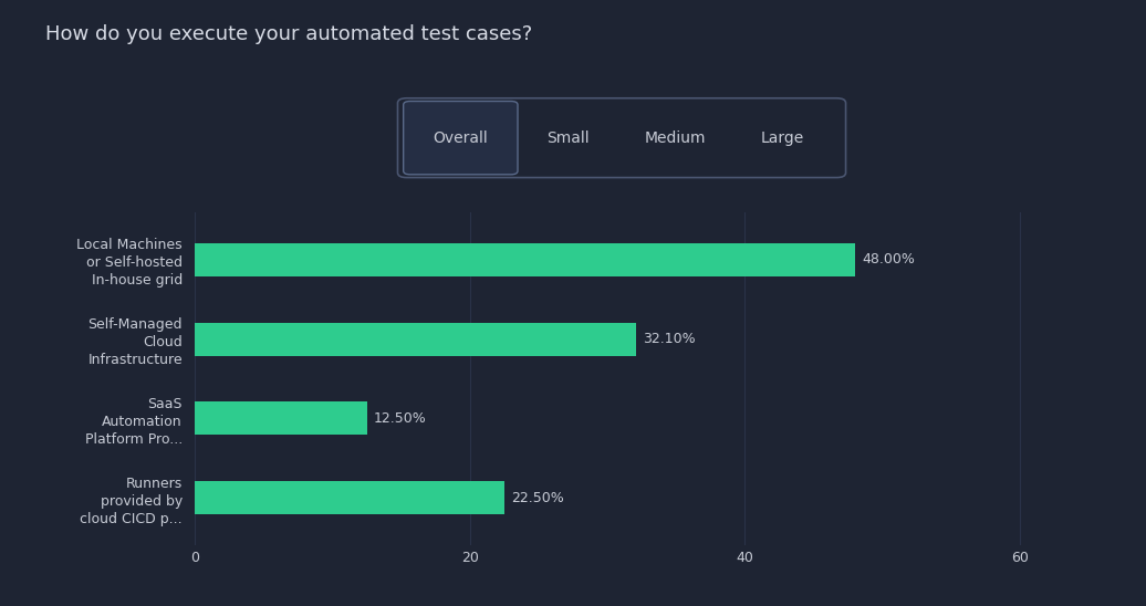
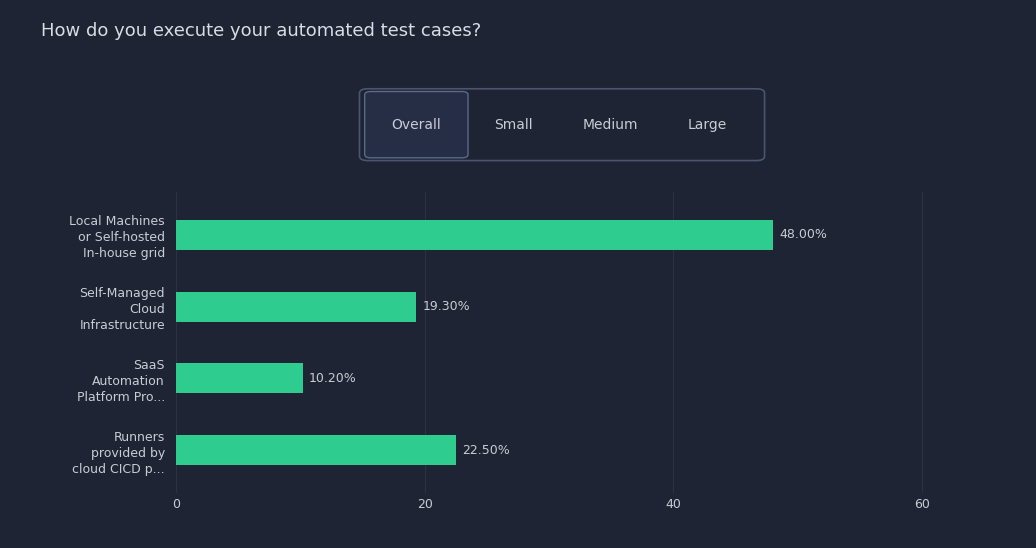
Self-Managed Cloud Infrastructure: 32.10% -> 19.30%
SaaS Automation Platform Pro...: 12.50% -> 10.20%
